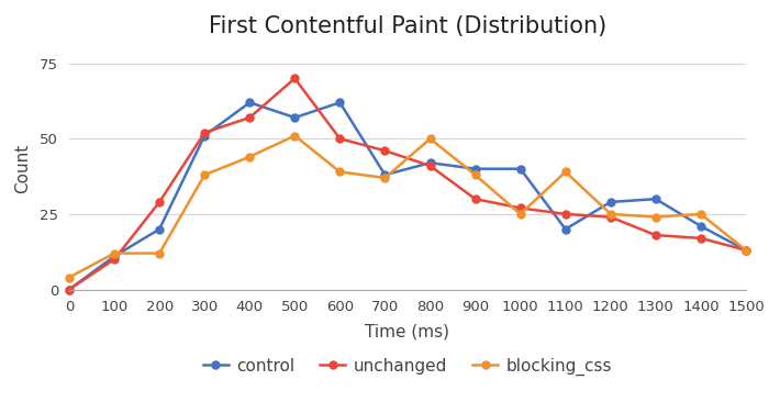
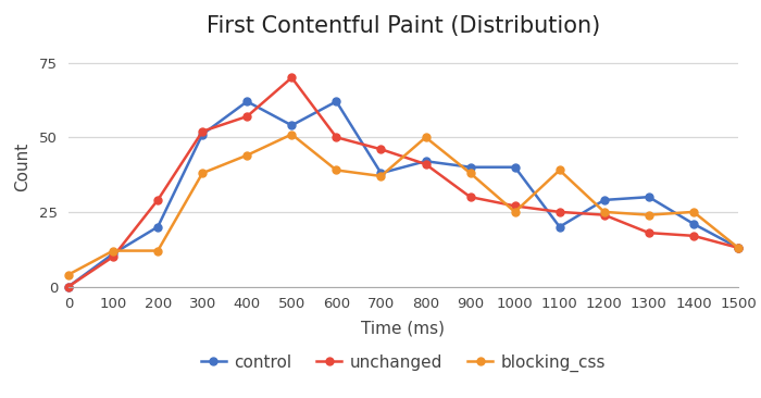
control/500: 57 -> 54
